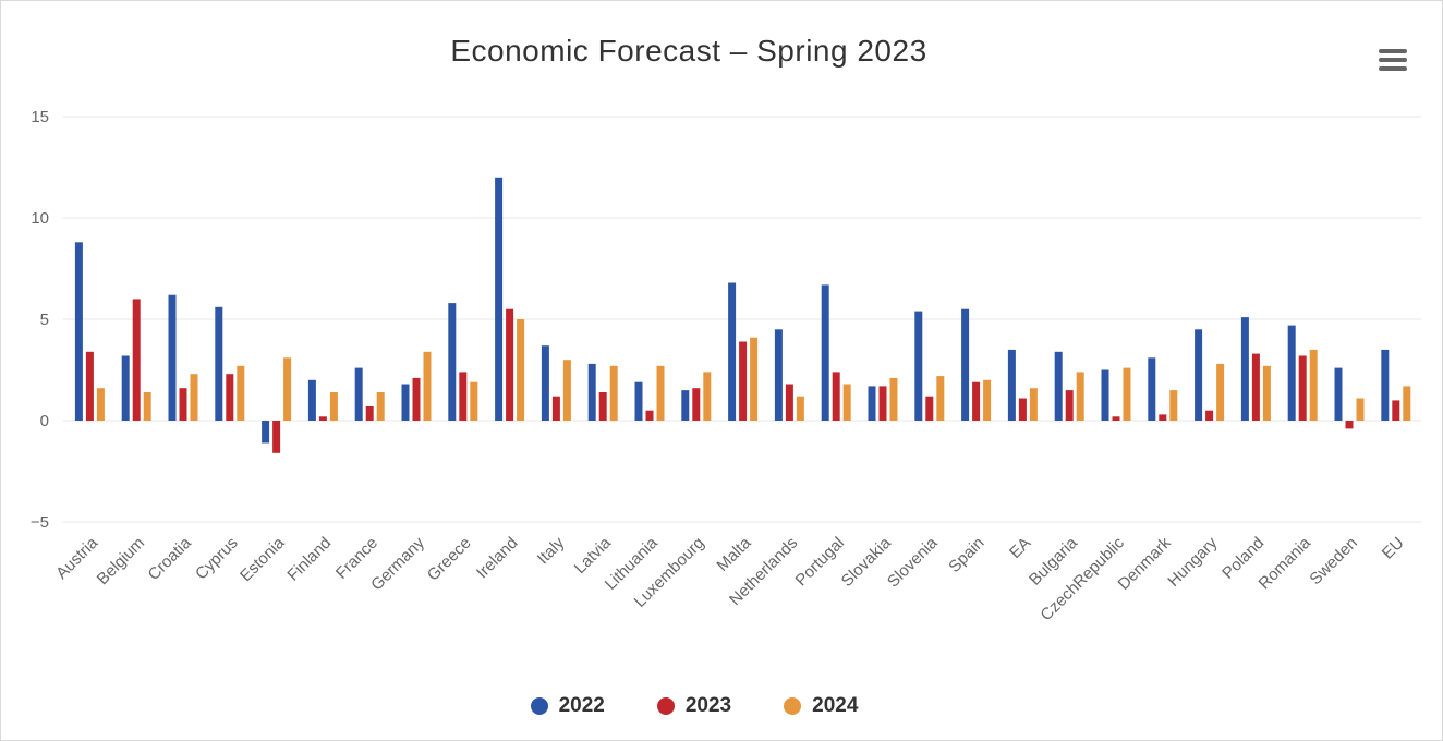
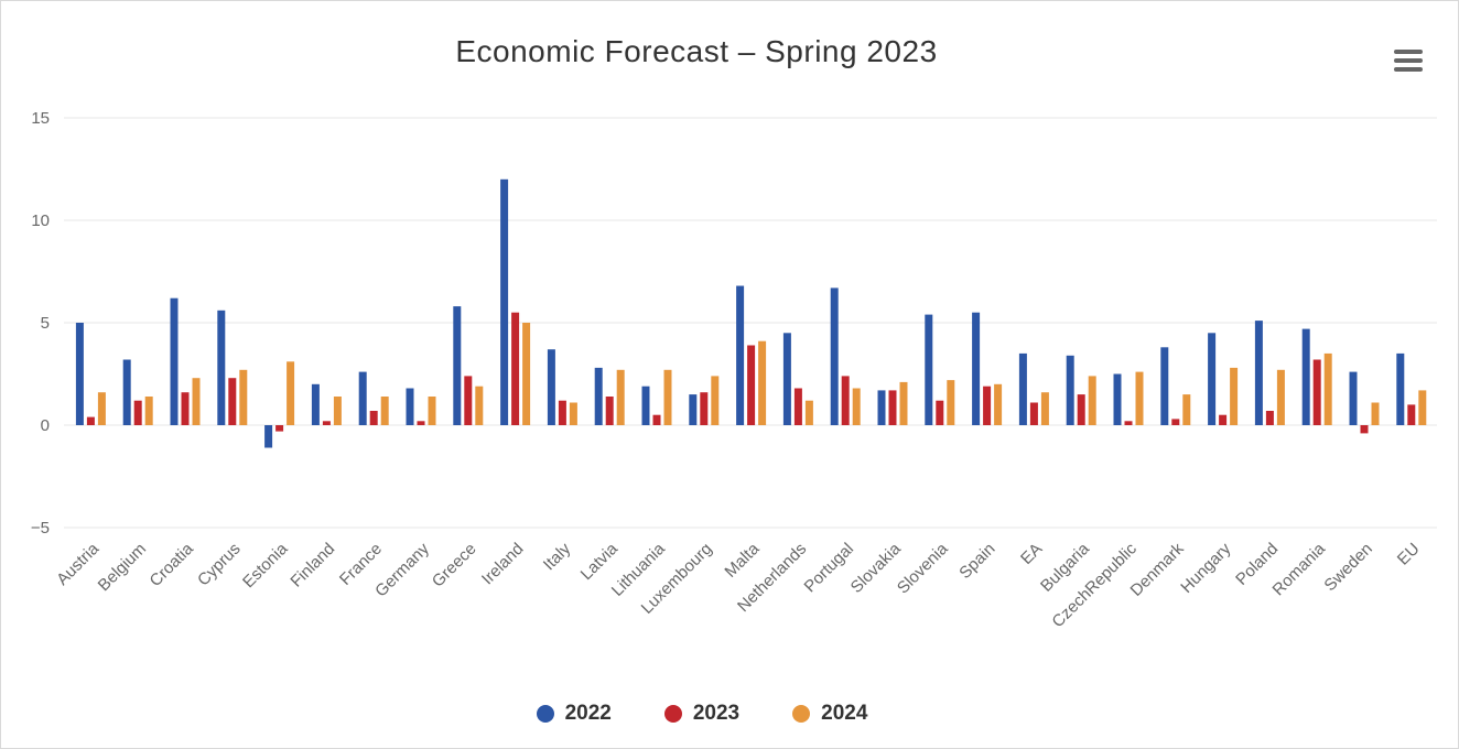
2022/Austria: 8.8 -> 5.0
2023/Austria: 3.4 -> 0.4
2023/Belgium: 6.0 -> 1.2
2023/Estonia: -1.6 -> -0.3
2023/Germany: 2.1 -> 0.2
2024/Germany: 3.4 -> 1.4
2024/Italy: 3.0 -> 1.1
2022/Denmark: 3.1 -> 3.8
2023/Poland: 3.3 -> 0.7
